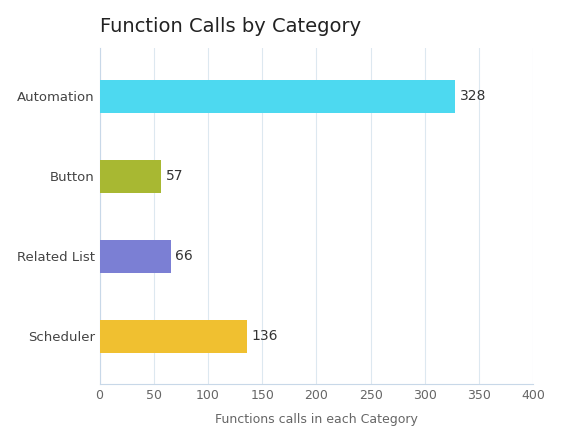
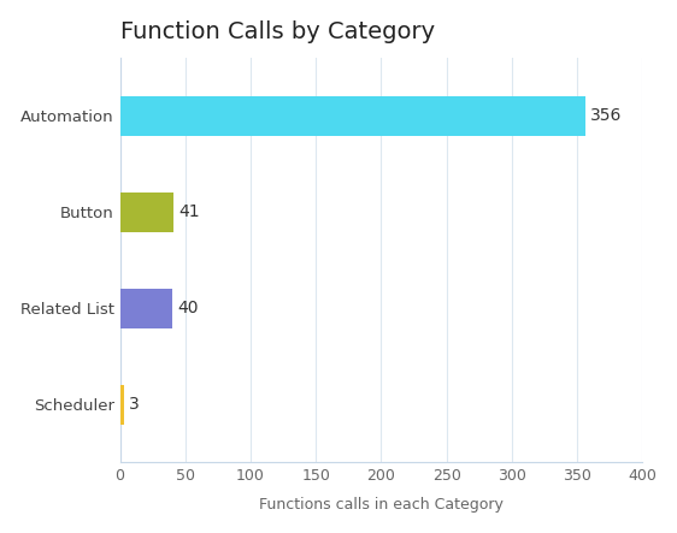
Automation: 328 -> 356
Button: 57 -> 41
Related List: 66 -> 40
Scheduler: 136 -> 3
